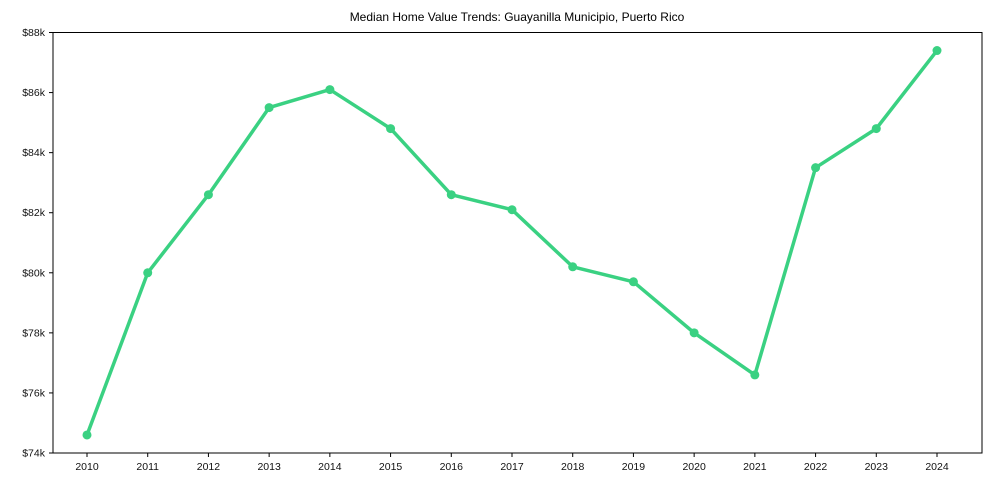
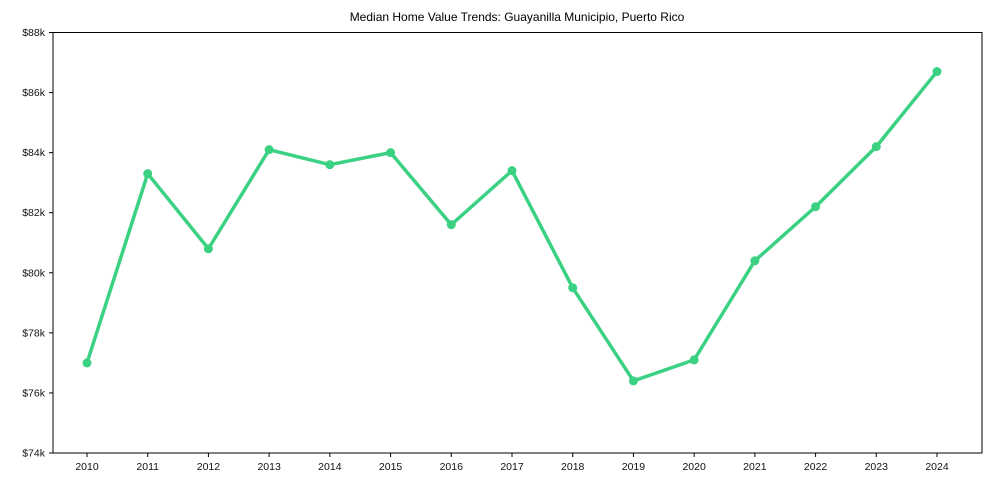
2010: $74.6k -> $77.0k
2011: $80.0k -> $83.3k
2012: $82.6k -> $80.8k
2013: $85.5k -> $84.1k
2014: $86.1k -> $83.6k
2015: $84.8k -> $84.0k
2016: $82.6k -> $81.6k
2017: $82.1k -> $83.4k
2018: $80.2k -> $79.5k
2019: $79.7k -> $76.4k
2020: $78.0k -> $77.1k
2021: $76.6k -> $80.4k
2022: $83.5k -> $82.2k
2023: $84.8k -> $84.2k
2024: $87.4k -> $86.7k
